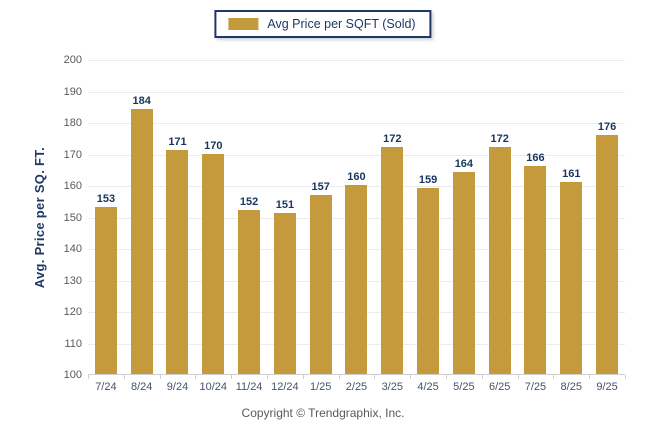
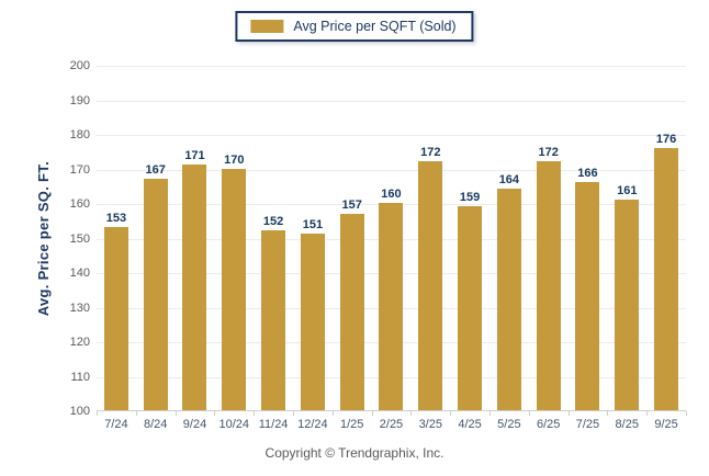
8/24: 184 -> 167
